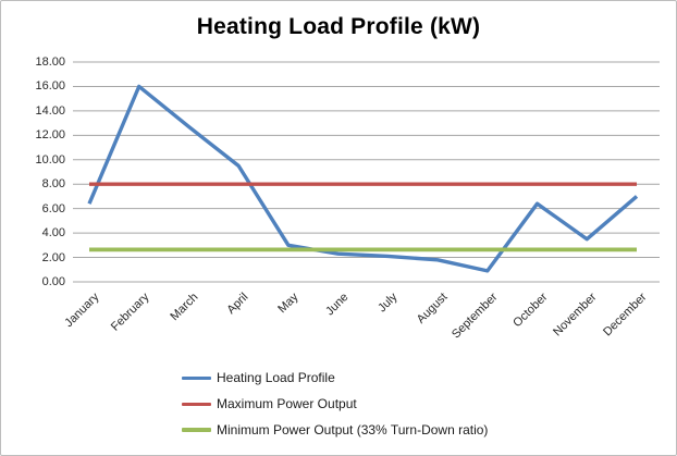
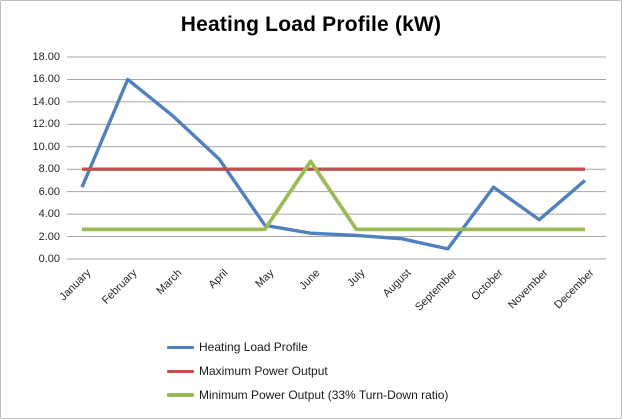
Heating Load Profile/April: 9.5 -> 8.9
Minimum Power Output (33% Turn-Down ratio)/June: 2.6 -> 8.7
